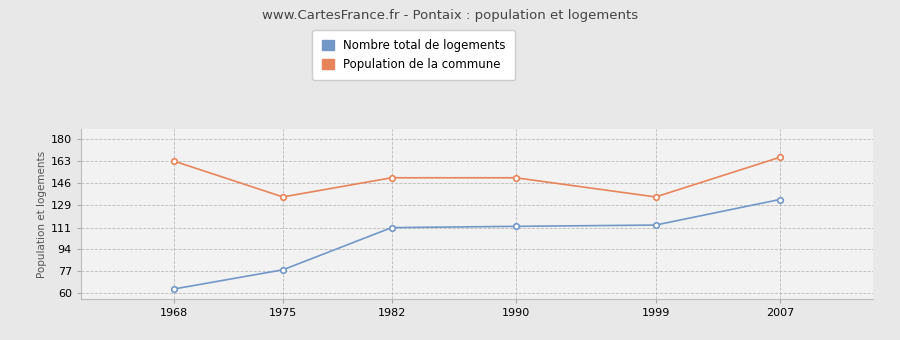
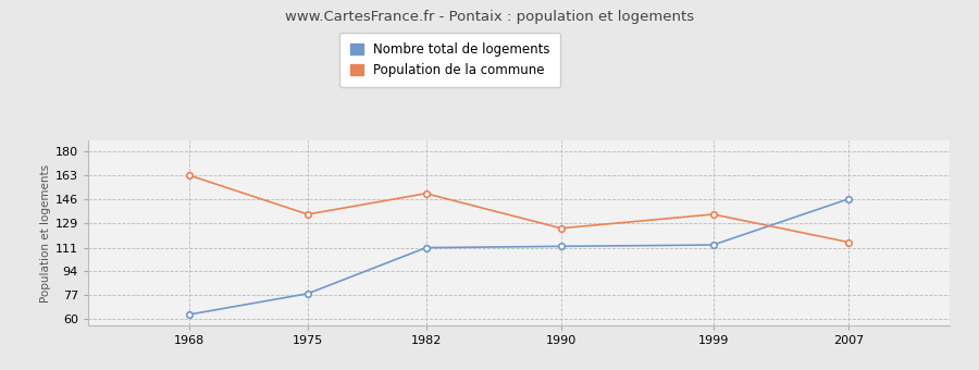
Population de la commune/1990: 150 -> 125
Nombre total de logements/2007: 133 -> 146
Population de la commune/2007: 166 -> 115
